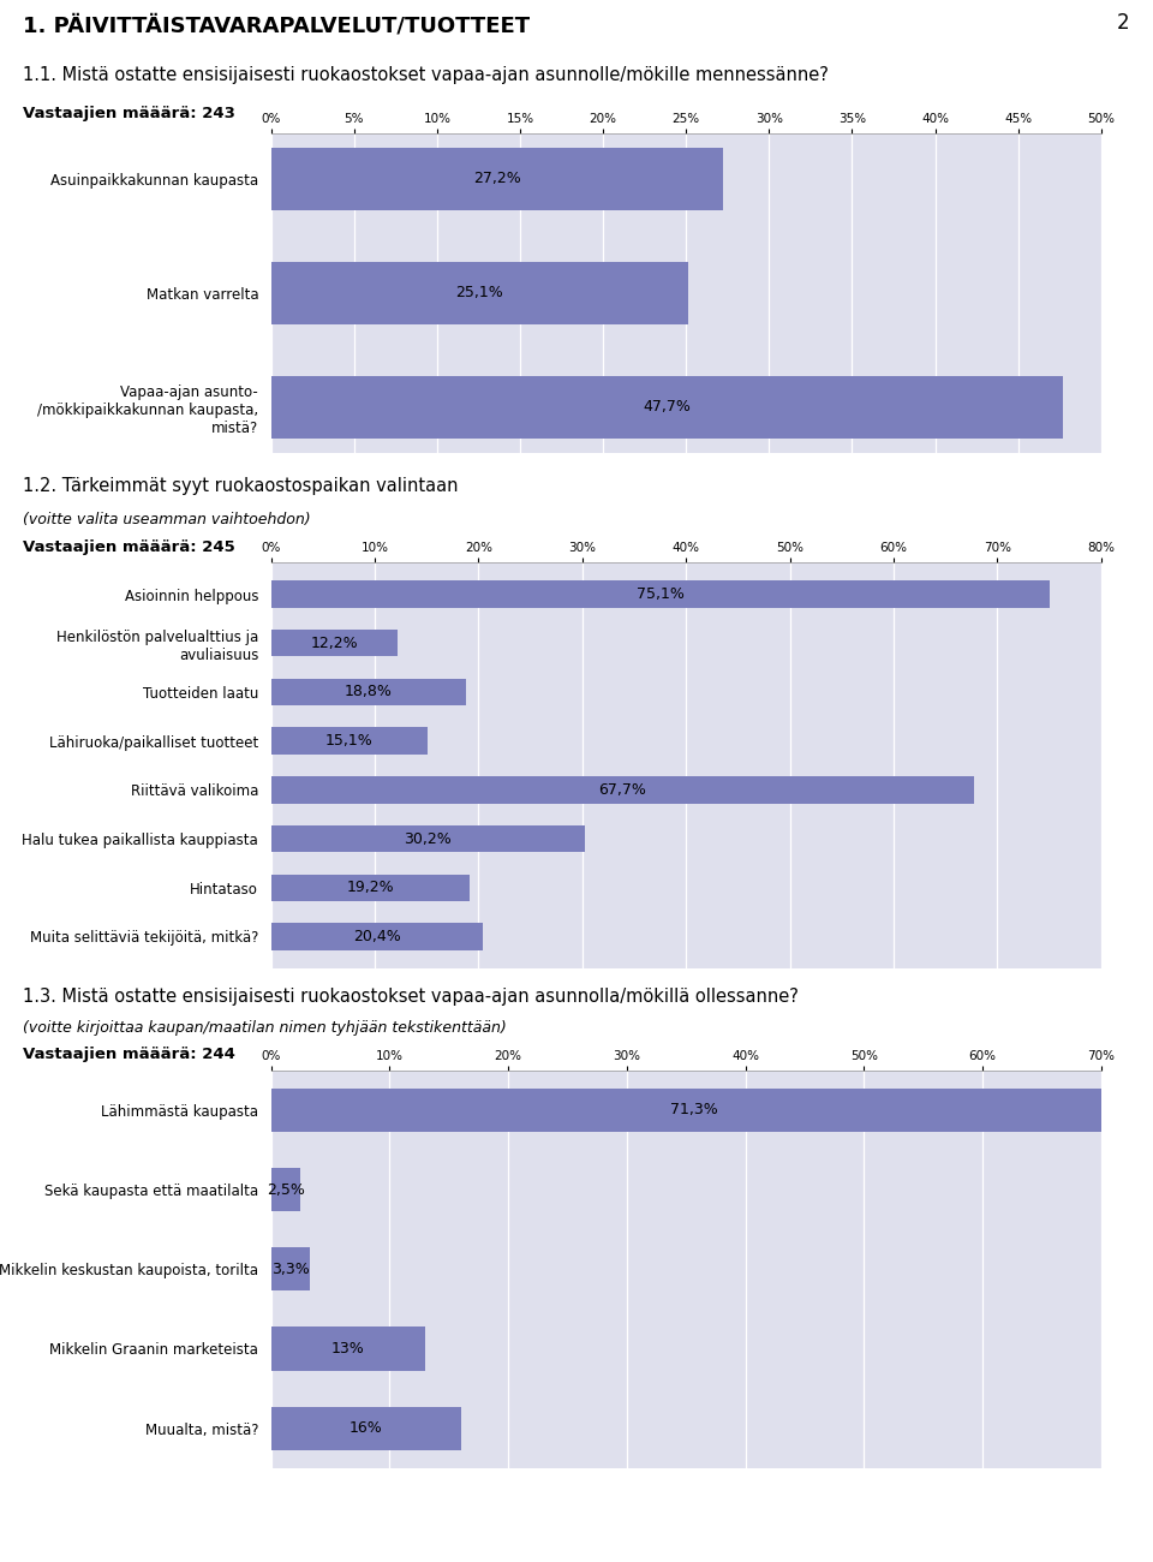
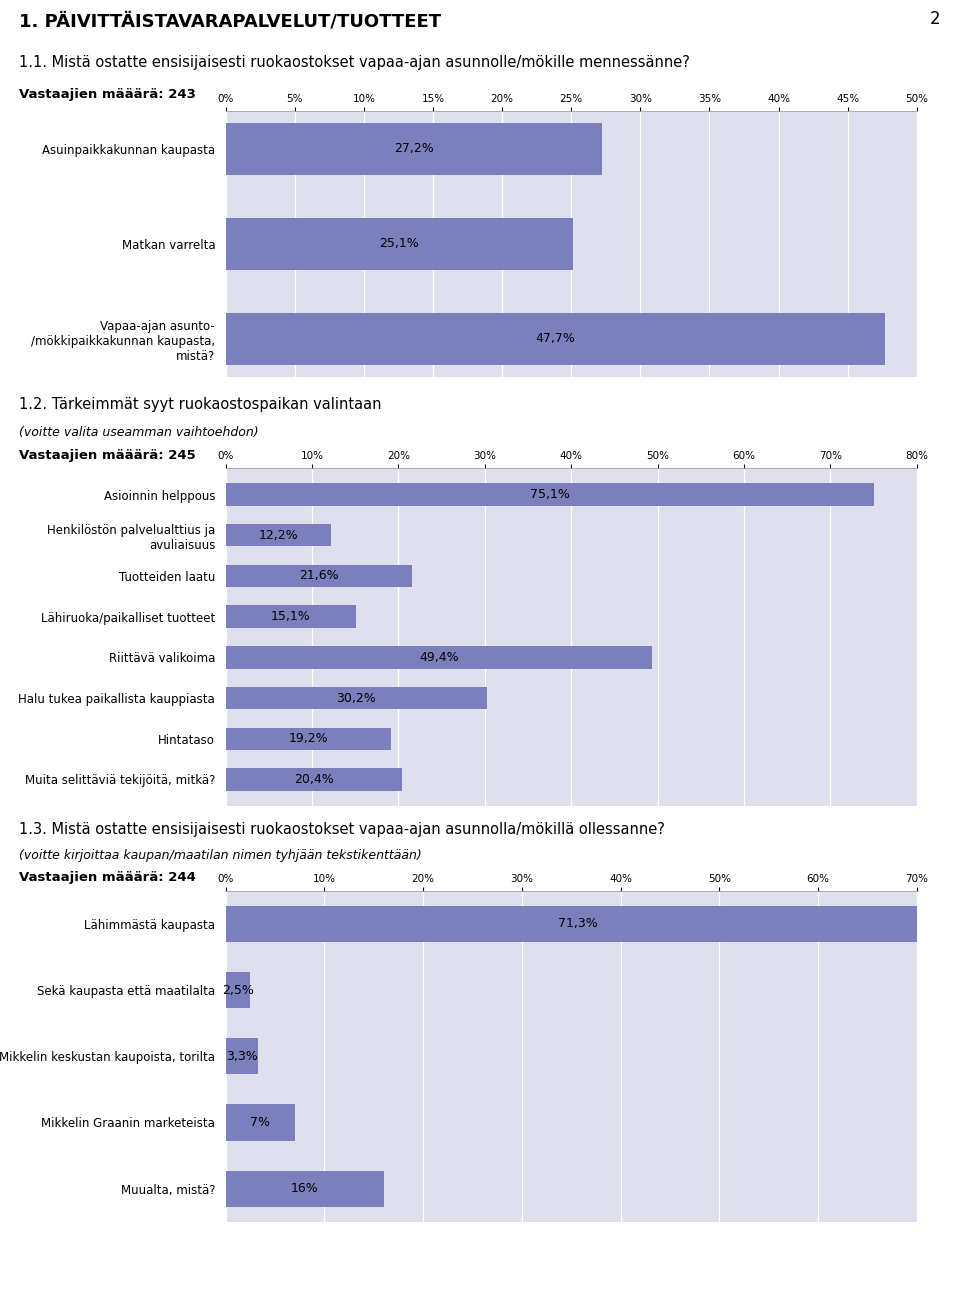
Tuotteiden laatu: 18,8% -> 21,6%
Riittävä valikoima: 67,7% -> 49,4%
Mikkelin Graanin marketeista: 13% -> 7%
